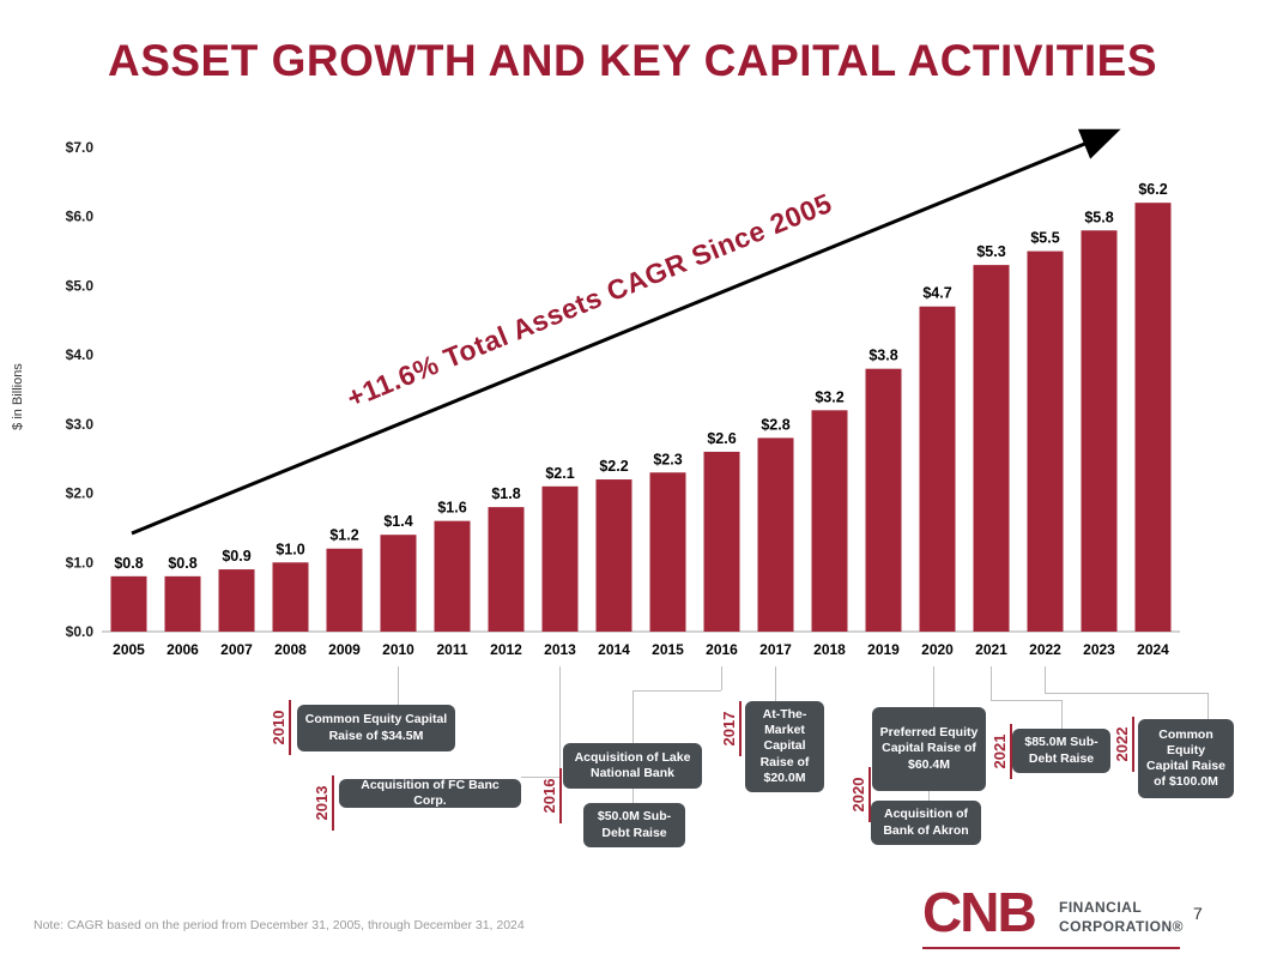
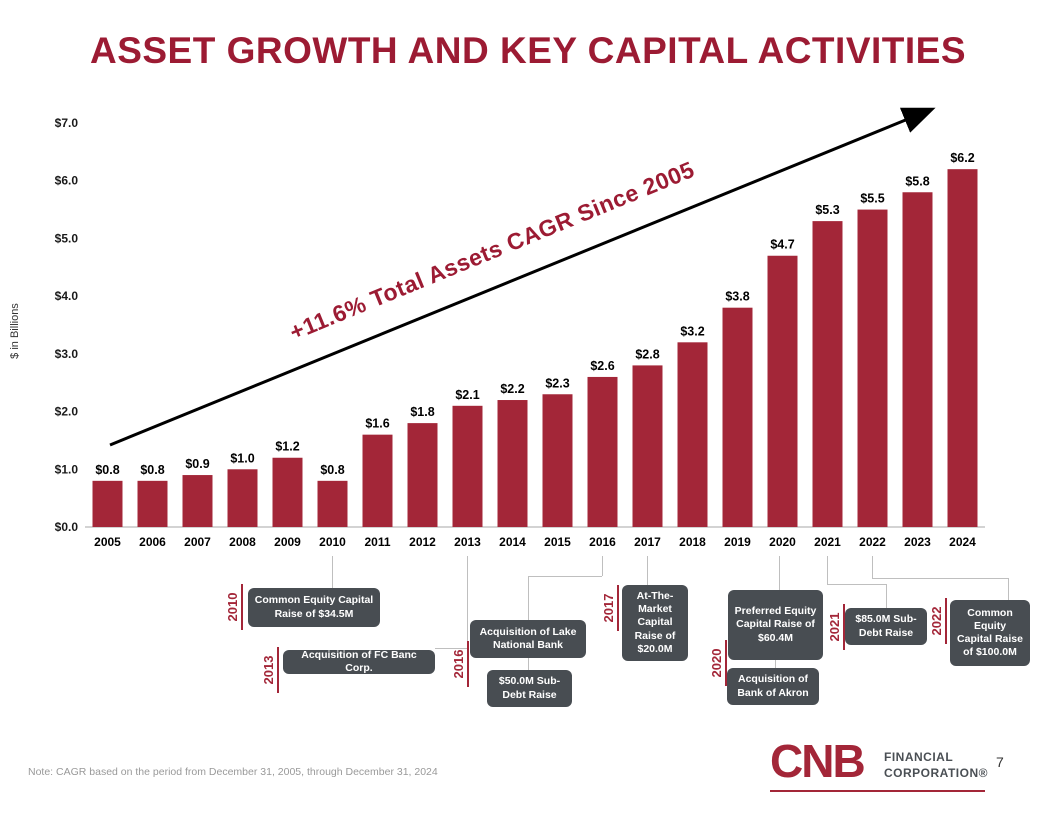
2010: $1.4 -> $0.8
